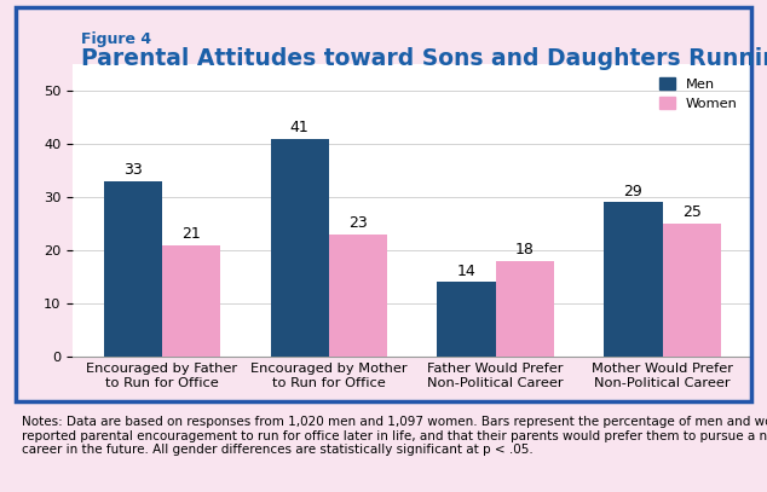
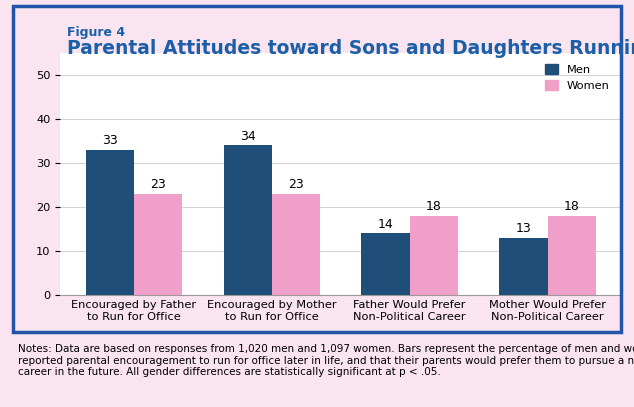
Women/Encouraged by Father to Run for Office: 21 -> 23
Men/Encouraged by Mother to Run for Office: 41 -> 34
Men/Mother Would Prefer Non-Political Career: 29 -> 13
Women/Mother Would Prefer Non-Political Career: 25 -> 18
